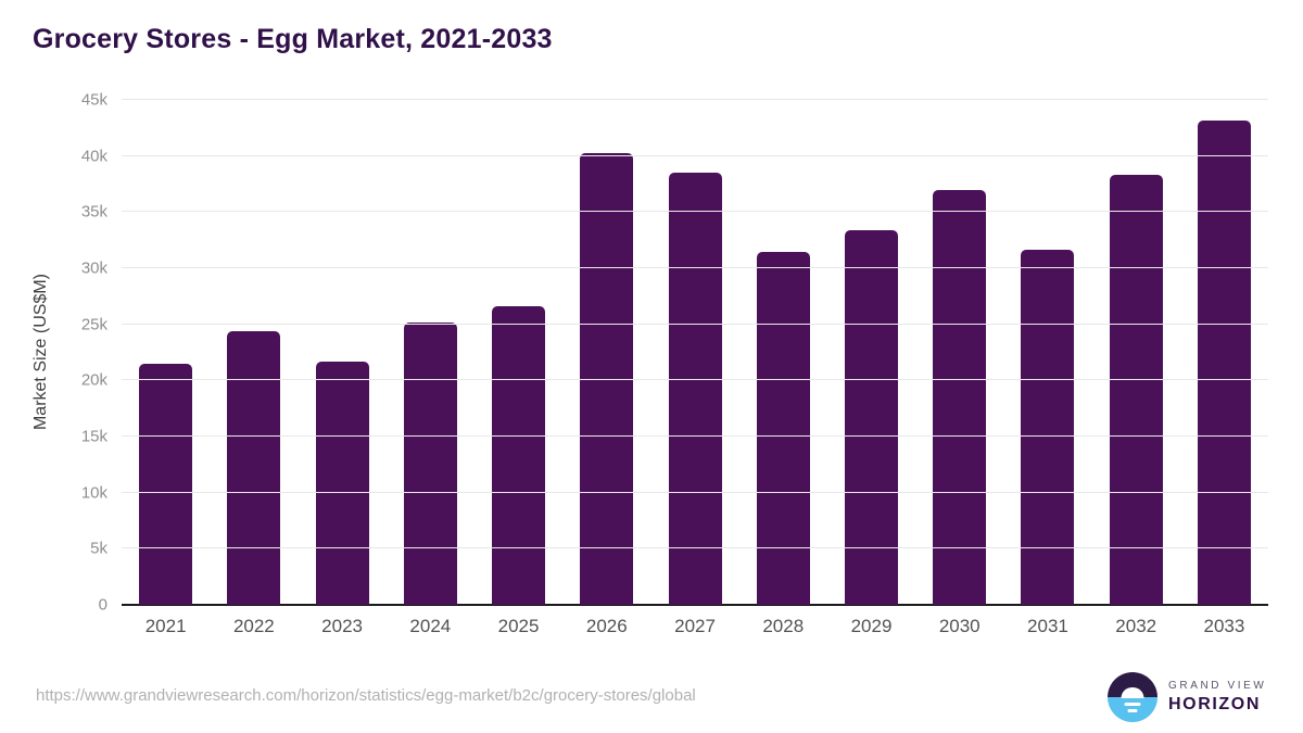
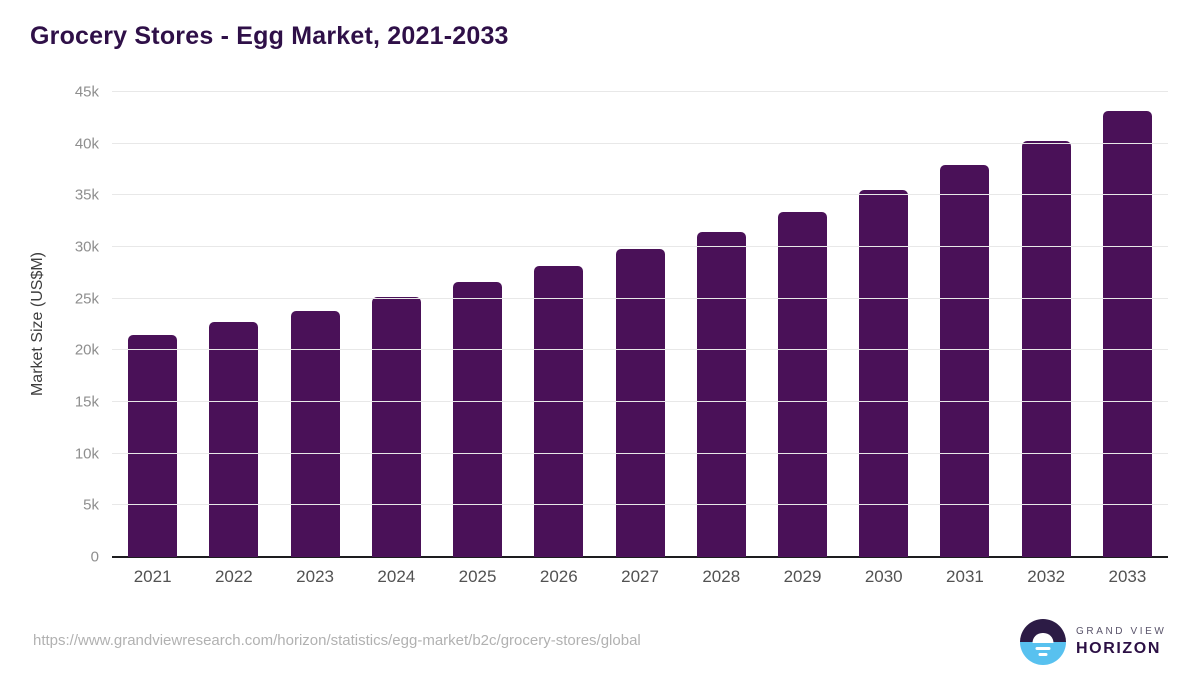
2022: 24.4k -> 22.7k
2023: 21.7k -> 23.8k
2026: 40.3k -> 28.2k
2027: 38.5k -> 29.8k
2030: 37.0k -> 35.5k
2031: 31.6k -> 37.9k
2032: 38.3k -> 40.3k
